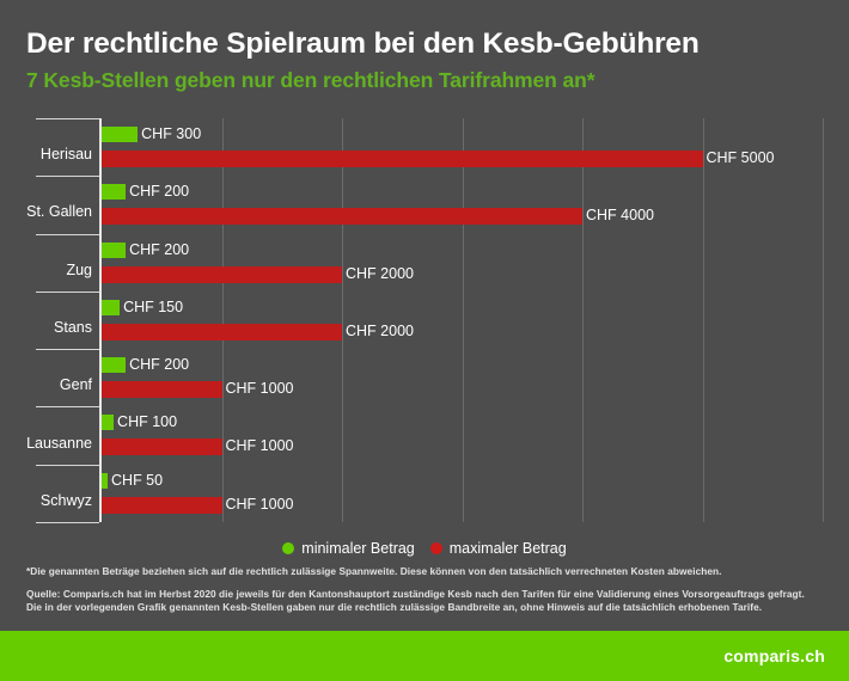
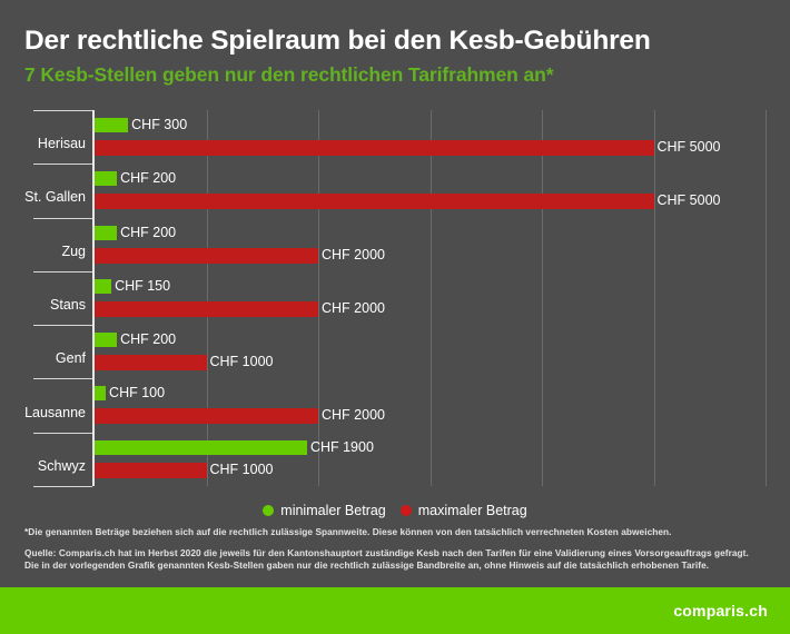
maximaler Betrag/St. Gallen: 4000 -> 5000
maximaler Betrag/Lausanne: 1000 -> 2000
minimaler Betrag/Schwyz: 50 -> 1900
